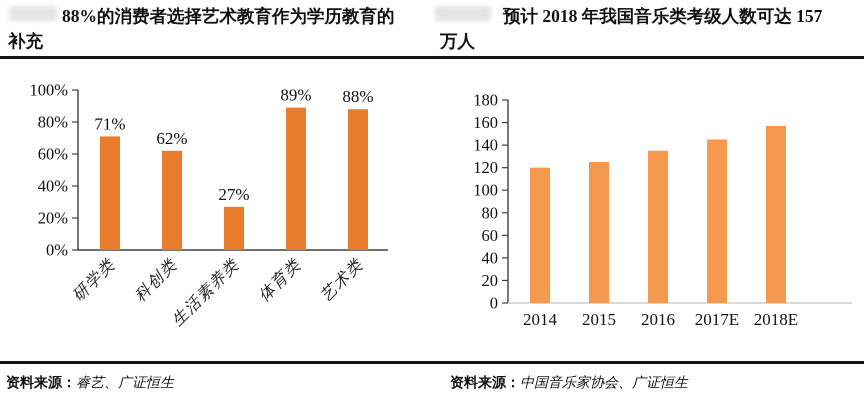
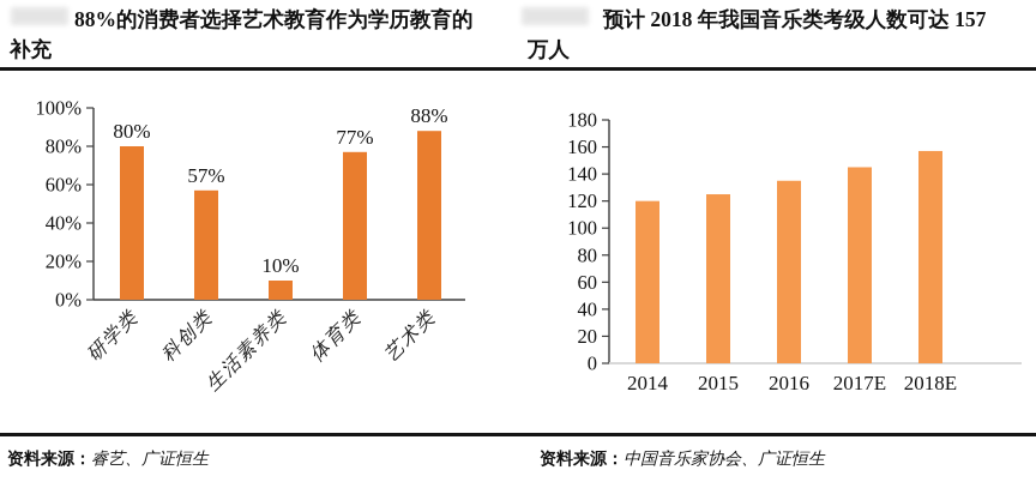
88%的消费者选择艺术教育作为学历教育的补充/研学类: 71% -> 80%
88%的消费者选择艺术教育作为学历教育的补充/科创类: 62% -> 57%
88%的消费者选择艺术教育作为学历教育的补充/生活素养类: 27% -> 10%
88%的消费者选择艺术教育作为学历教育的补充/体育类: 89% -> 77%
